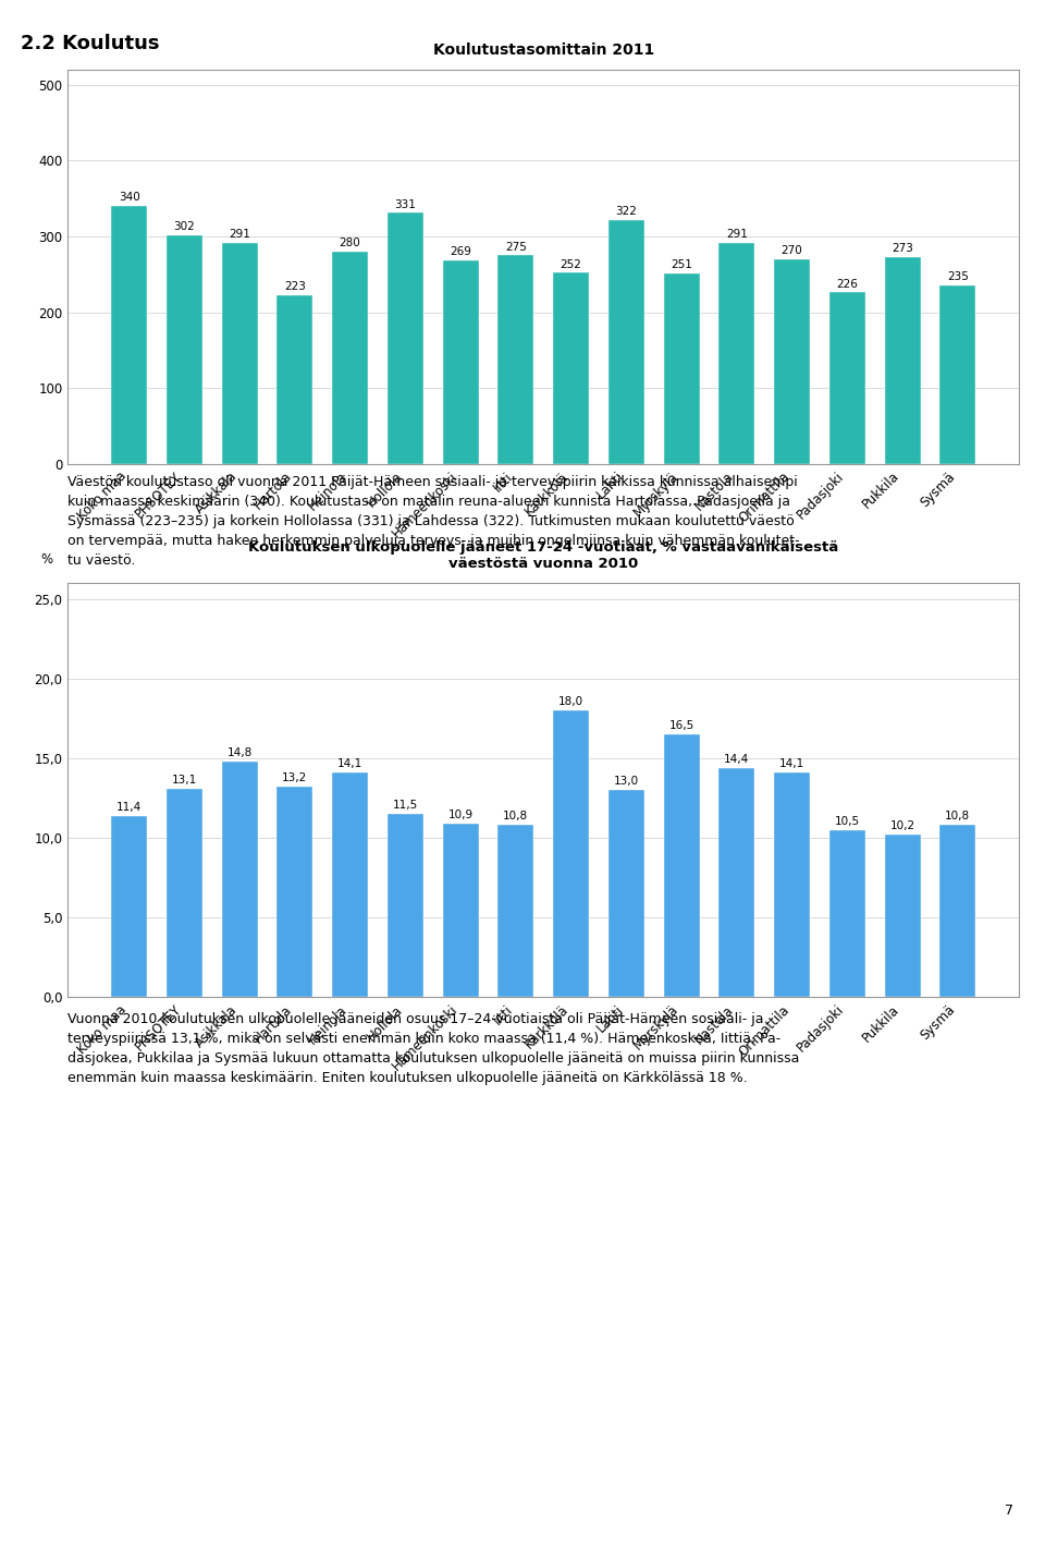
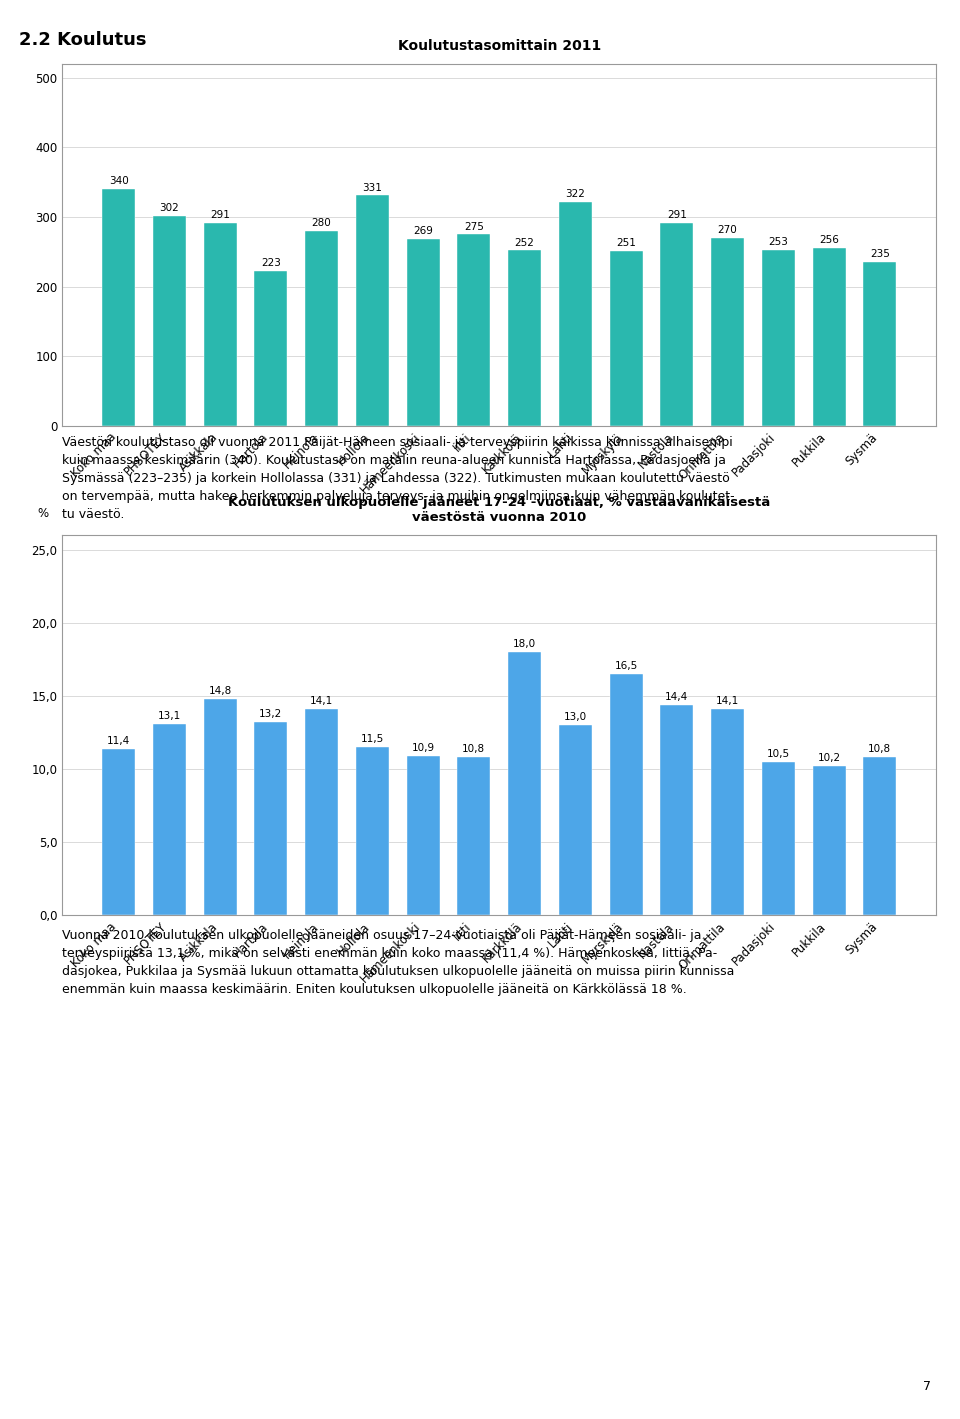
Koulutustasomittain 2011/Padasjoki: 226 -> 253
Koulutustasomittain 2011/Pukkila: 273 -> 256
